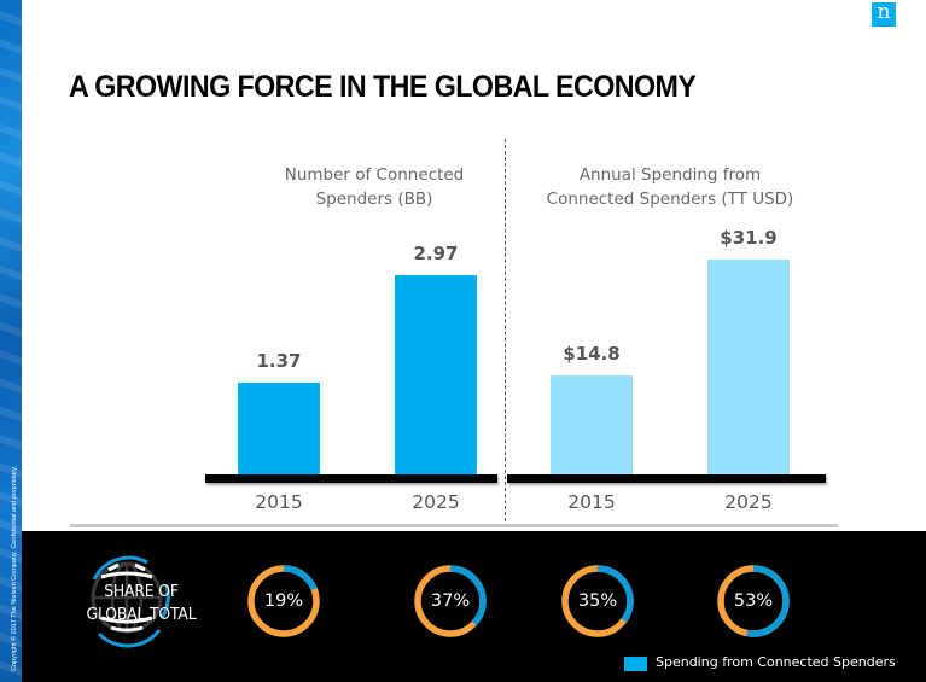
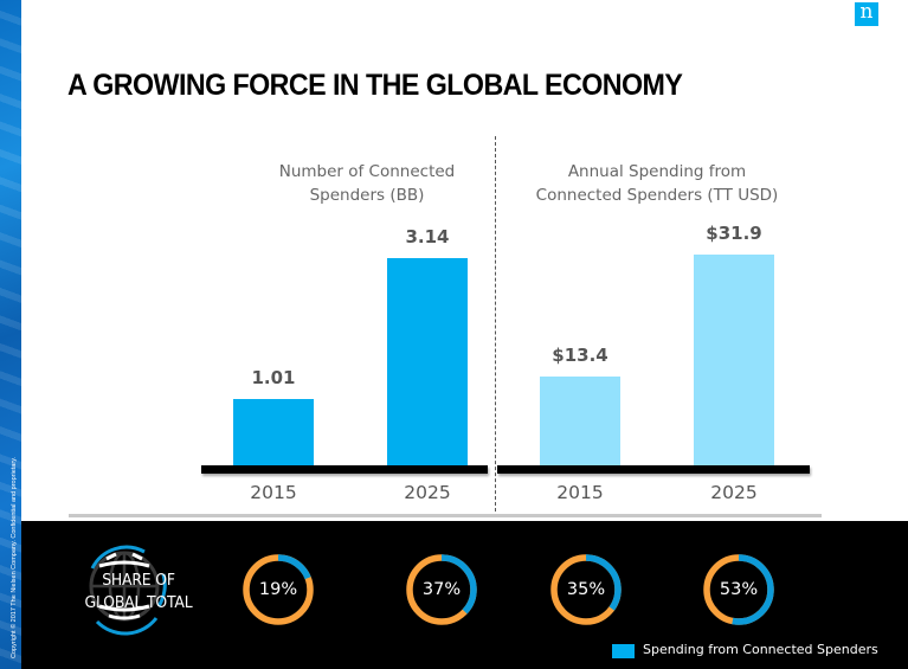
Number of Connected Spenders (BB)/2015: 1.37 -> 1.01
Number of Connected Spenders (BB)/2025: 2.97 -> 3.14
Annual Spending from Connected Spenders (TT USD)/2015: $14.8 -> $13.4
